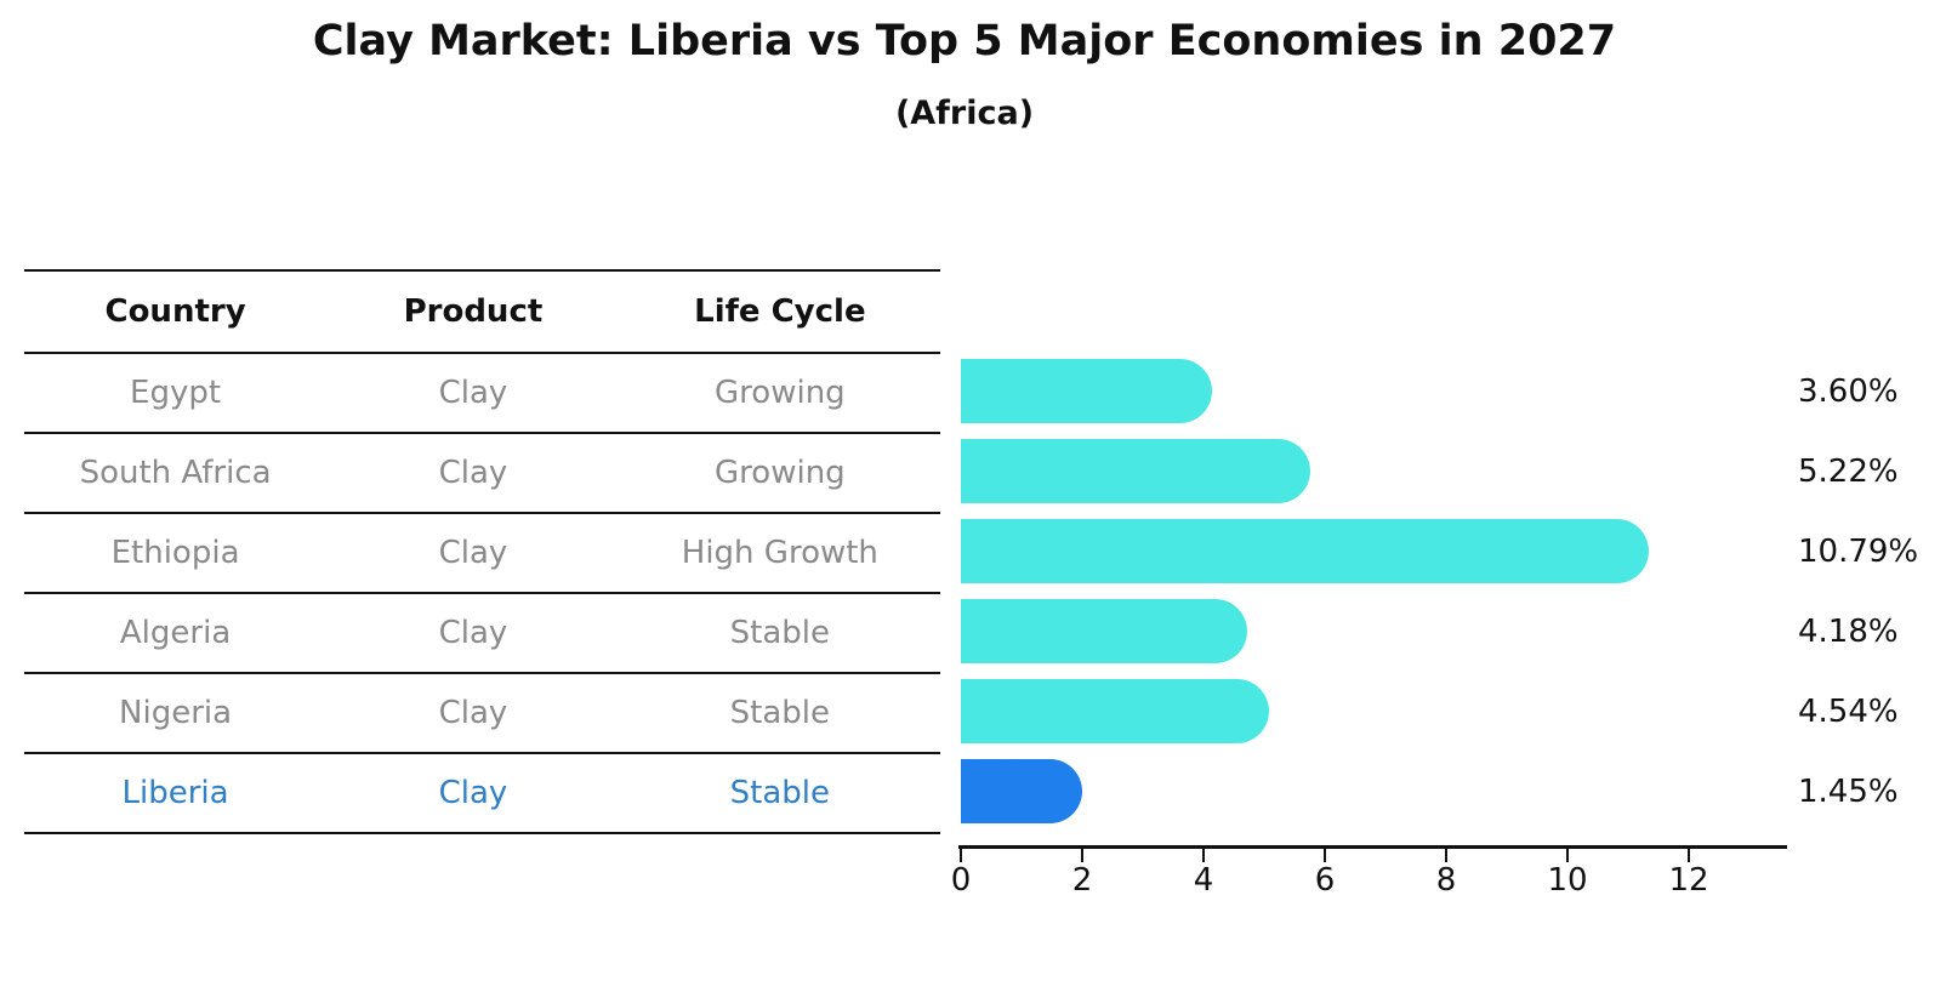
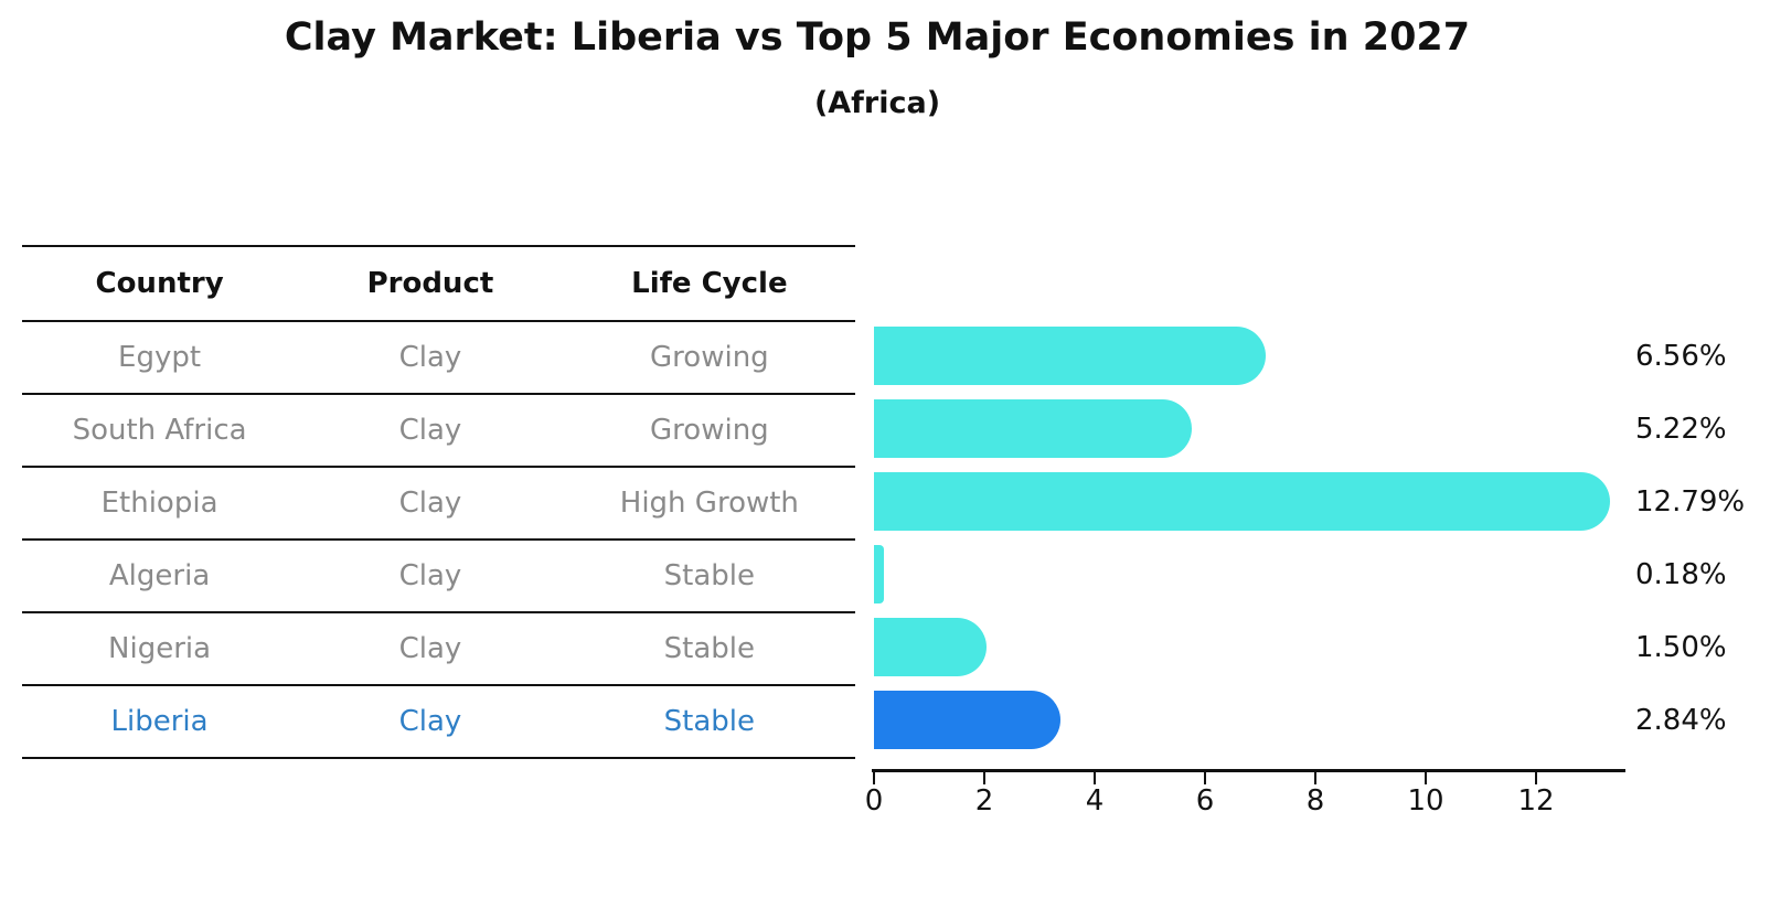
Egypt: 3.60% -> 6.56%
Ethiopia: 10.79% -> 12.79%
Algeria: 4.18% -> 0.18%
Nigeria: 4.54% -> 1.50%
Liberia: 1.45% -> 2.84%
